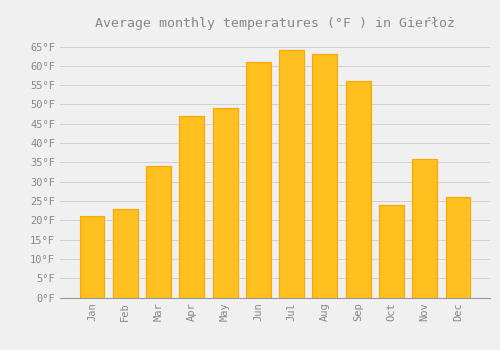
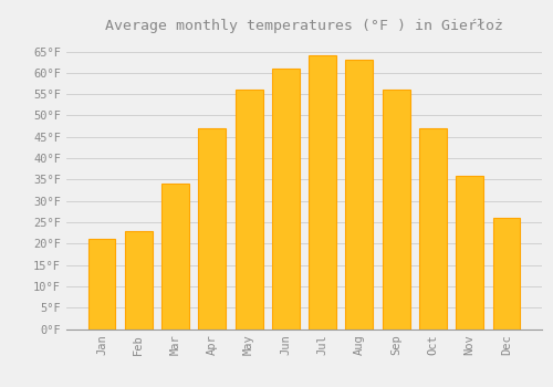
May: 49°F -> 56°F
Oct: 24°F -> 47°F
